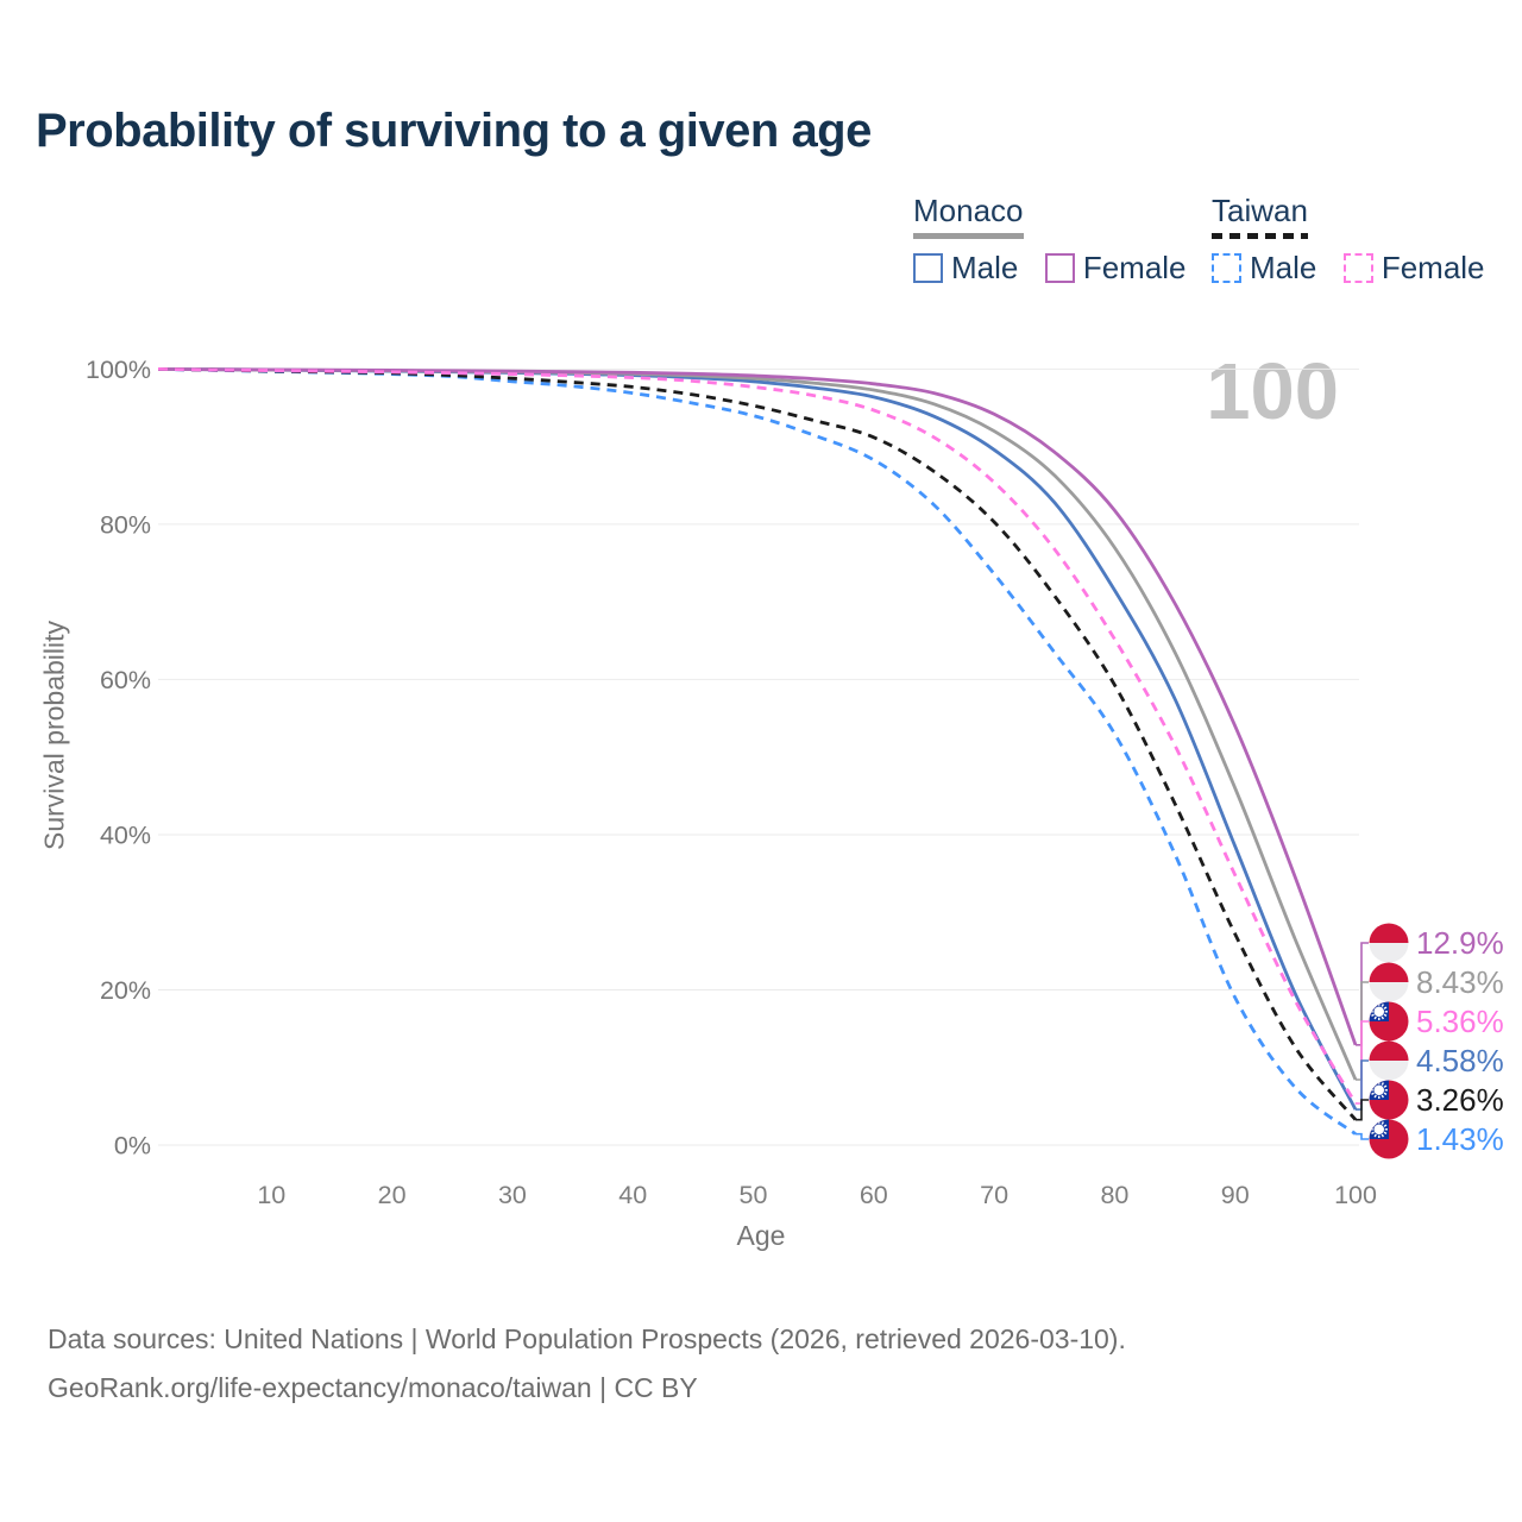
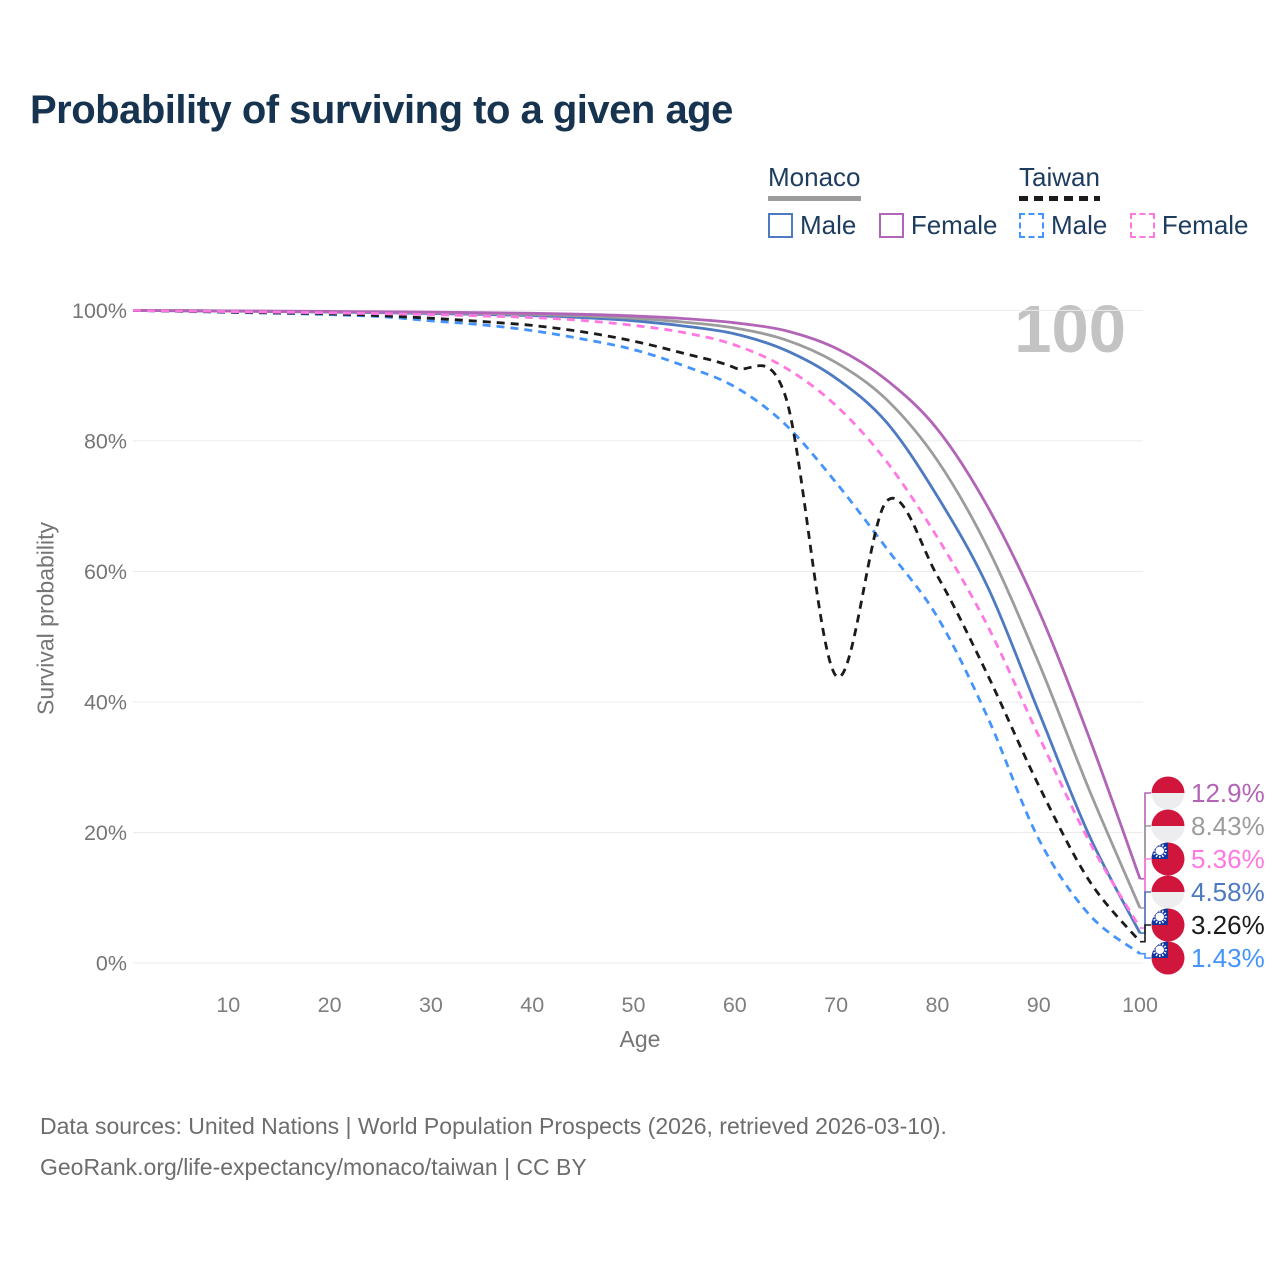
Taiwan/70: 80% -> 44%
